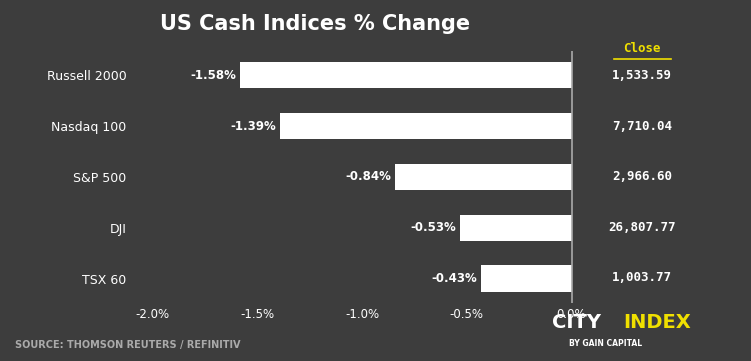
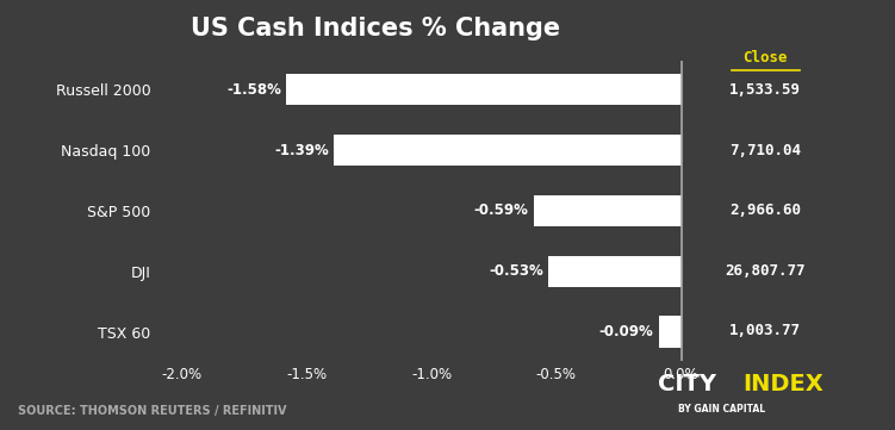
S&P 500: -0.84% -> -0.59%
TSX 60: -0.43% -> -0.09%
